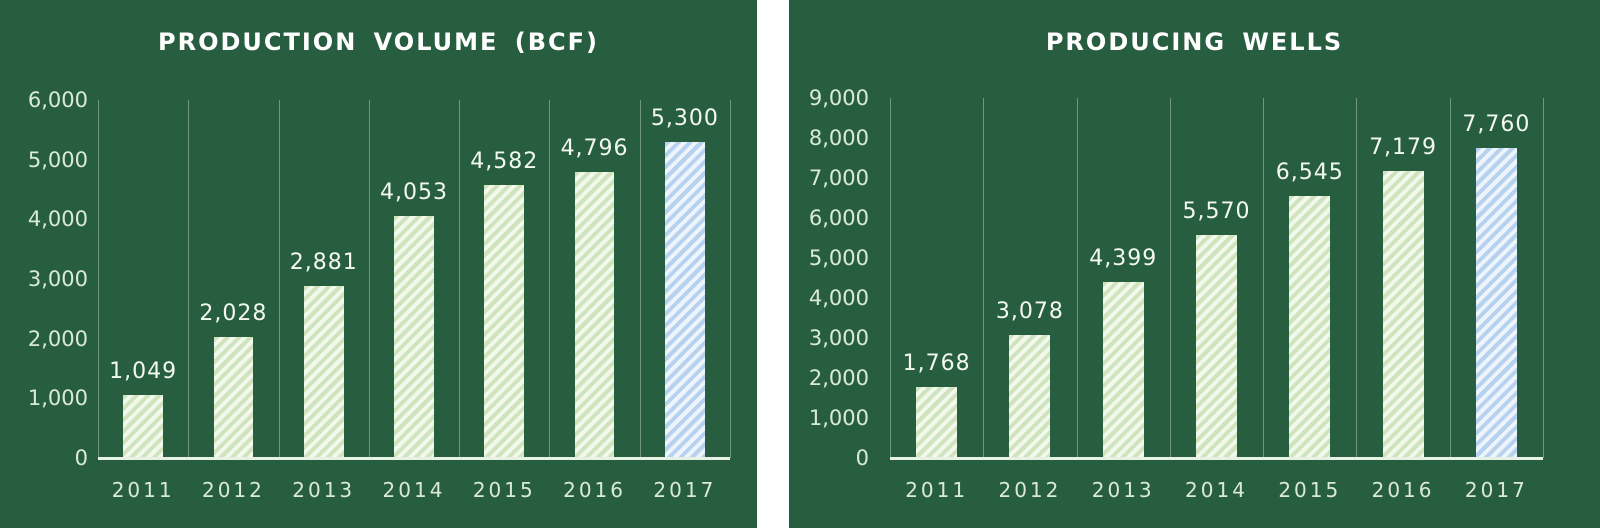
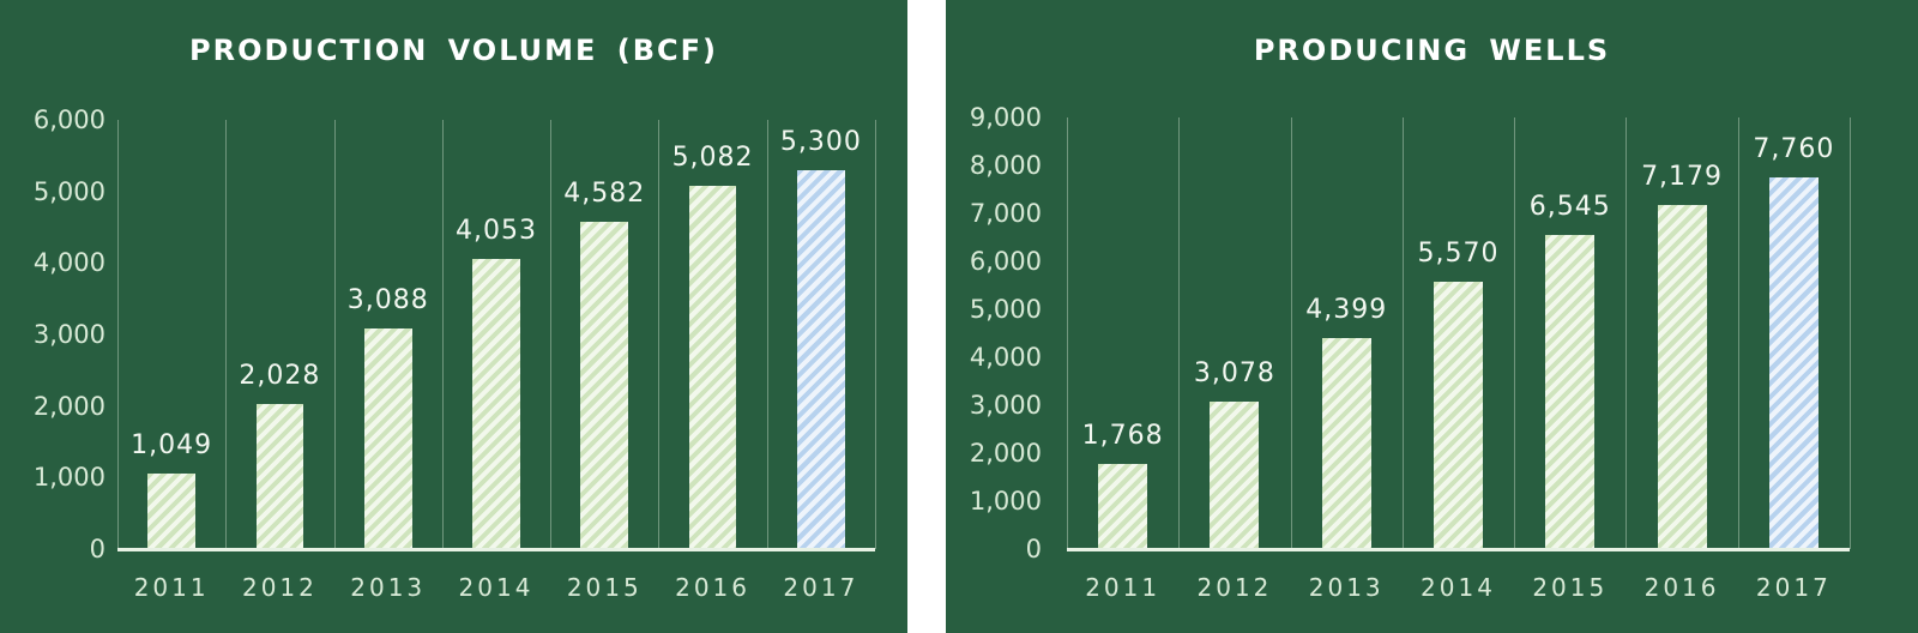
PRODUCTION VOLUME (BCF)/2013: 2,881 -> 3,088
PRODUCTION VOLUME (BCF)/2016: 4,796 -> 5,082
